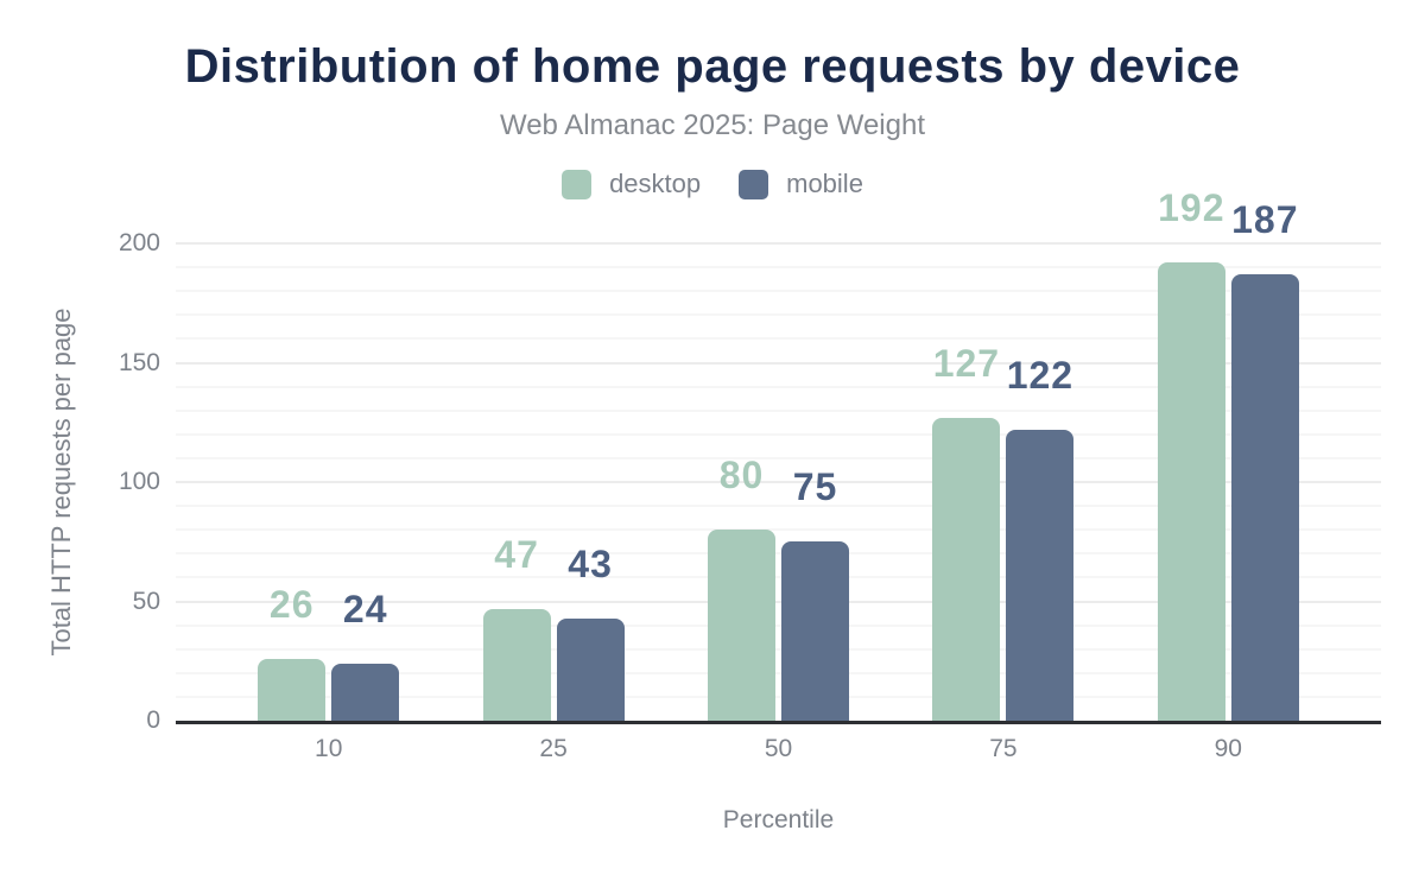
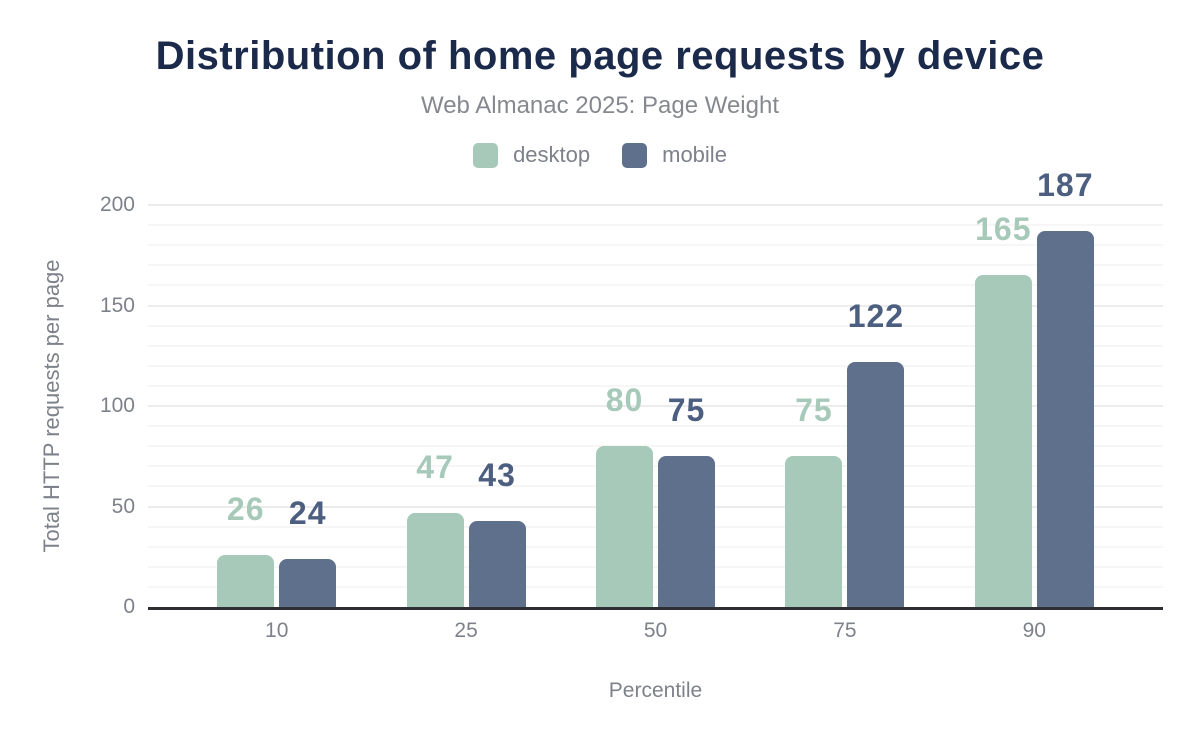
desktop/75: 127 -> 75
desktop/90: 192 -> 165
